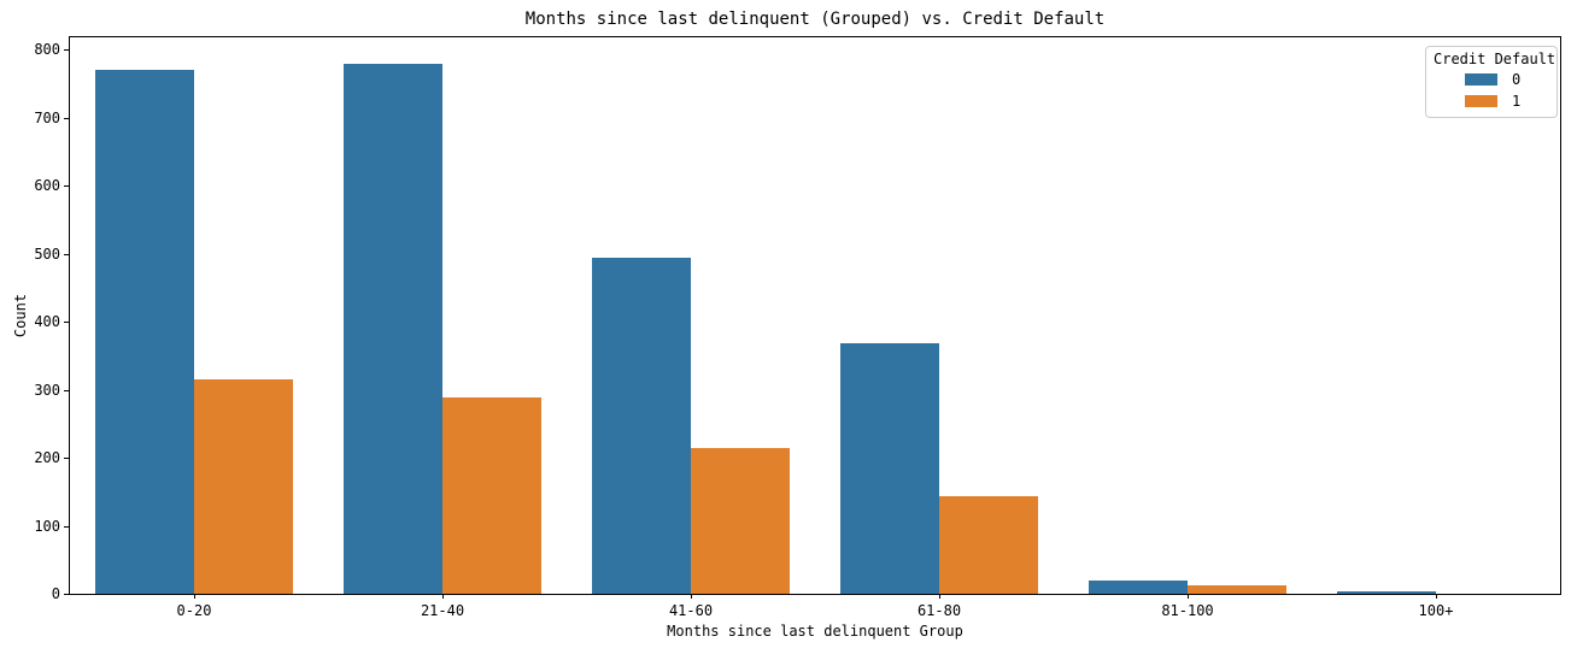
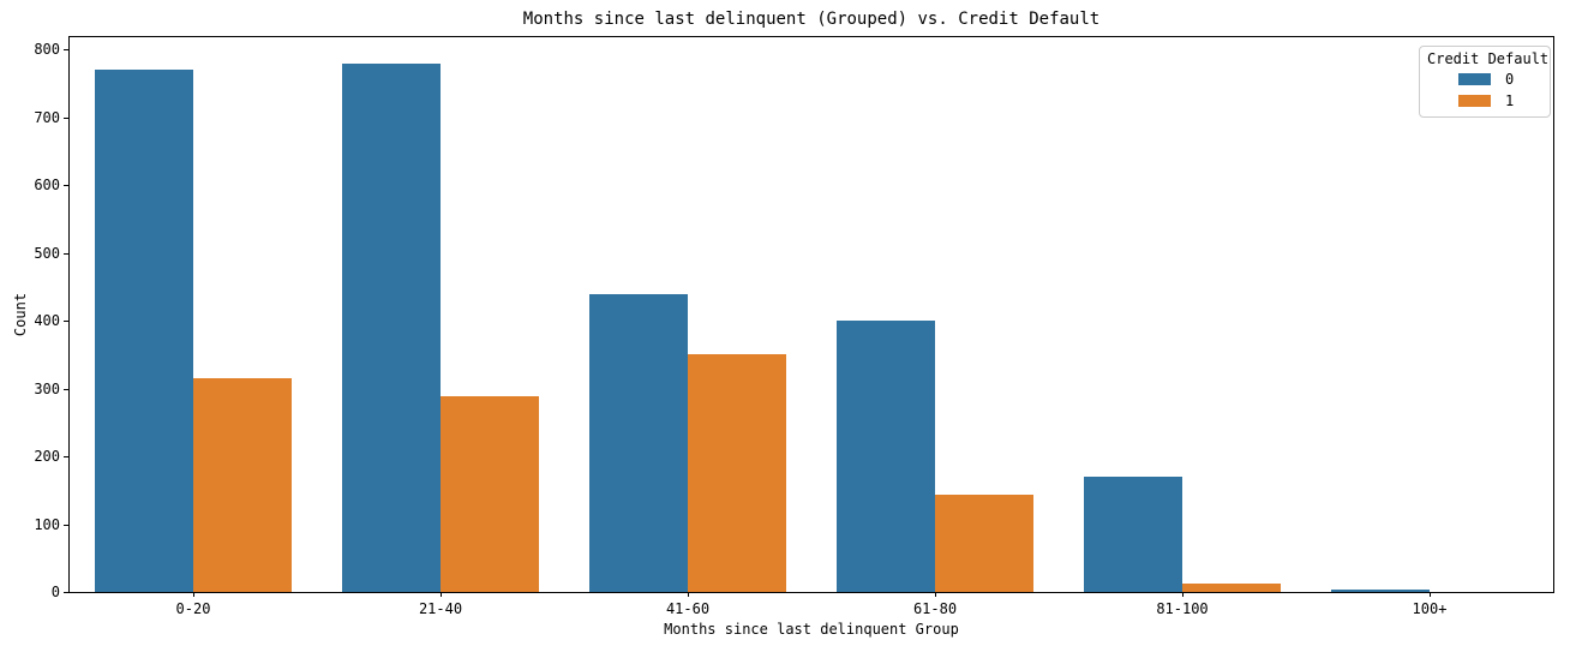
0/41-60: 490 -> 440
1/41-60: 220 -> 350
0/61-80: 370 -> 400
0/81-100: 20 -> 170
